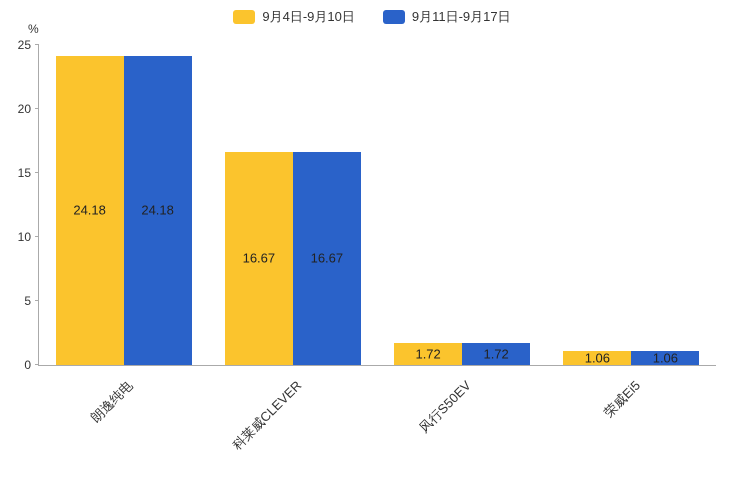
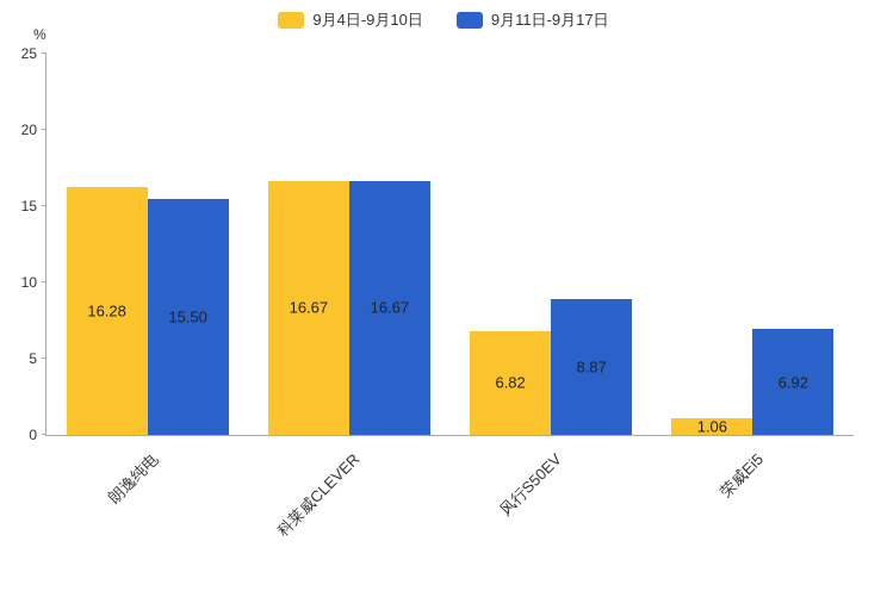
9月4日-9月10日/朗逸纯电: 24.18 -> 16.28
9月11日-9月17日/朗逸纯电: 24.18 -> 15.50
9月4日-9月10日/风行S50EV: 1.72 -> 6.82
9月11日-9月17日/风行S50EV: 1.72 -> 8.87
9月11日-9月17日/荣威Ei5: 1.06 -> 6.92
